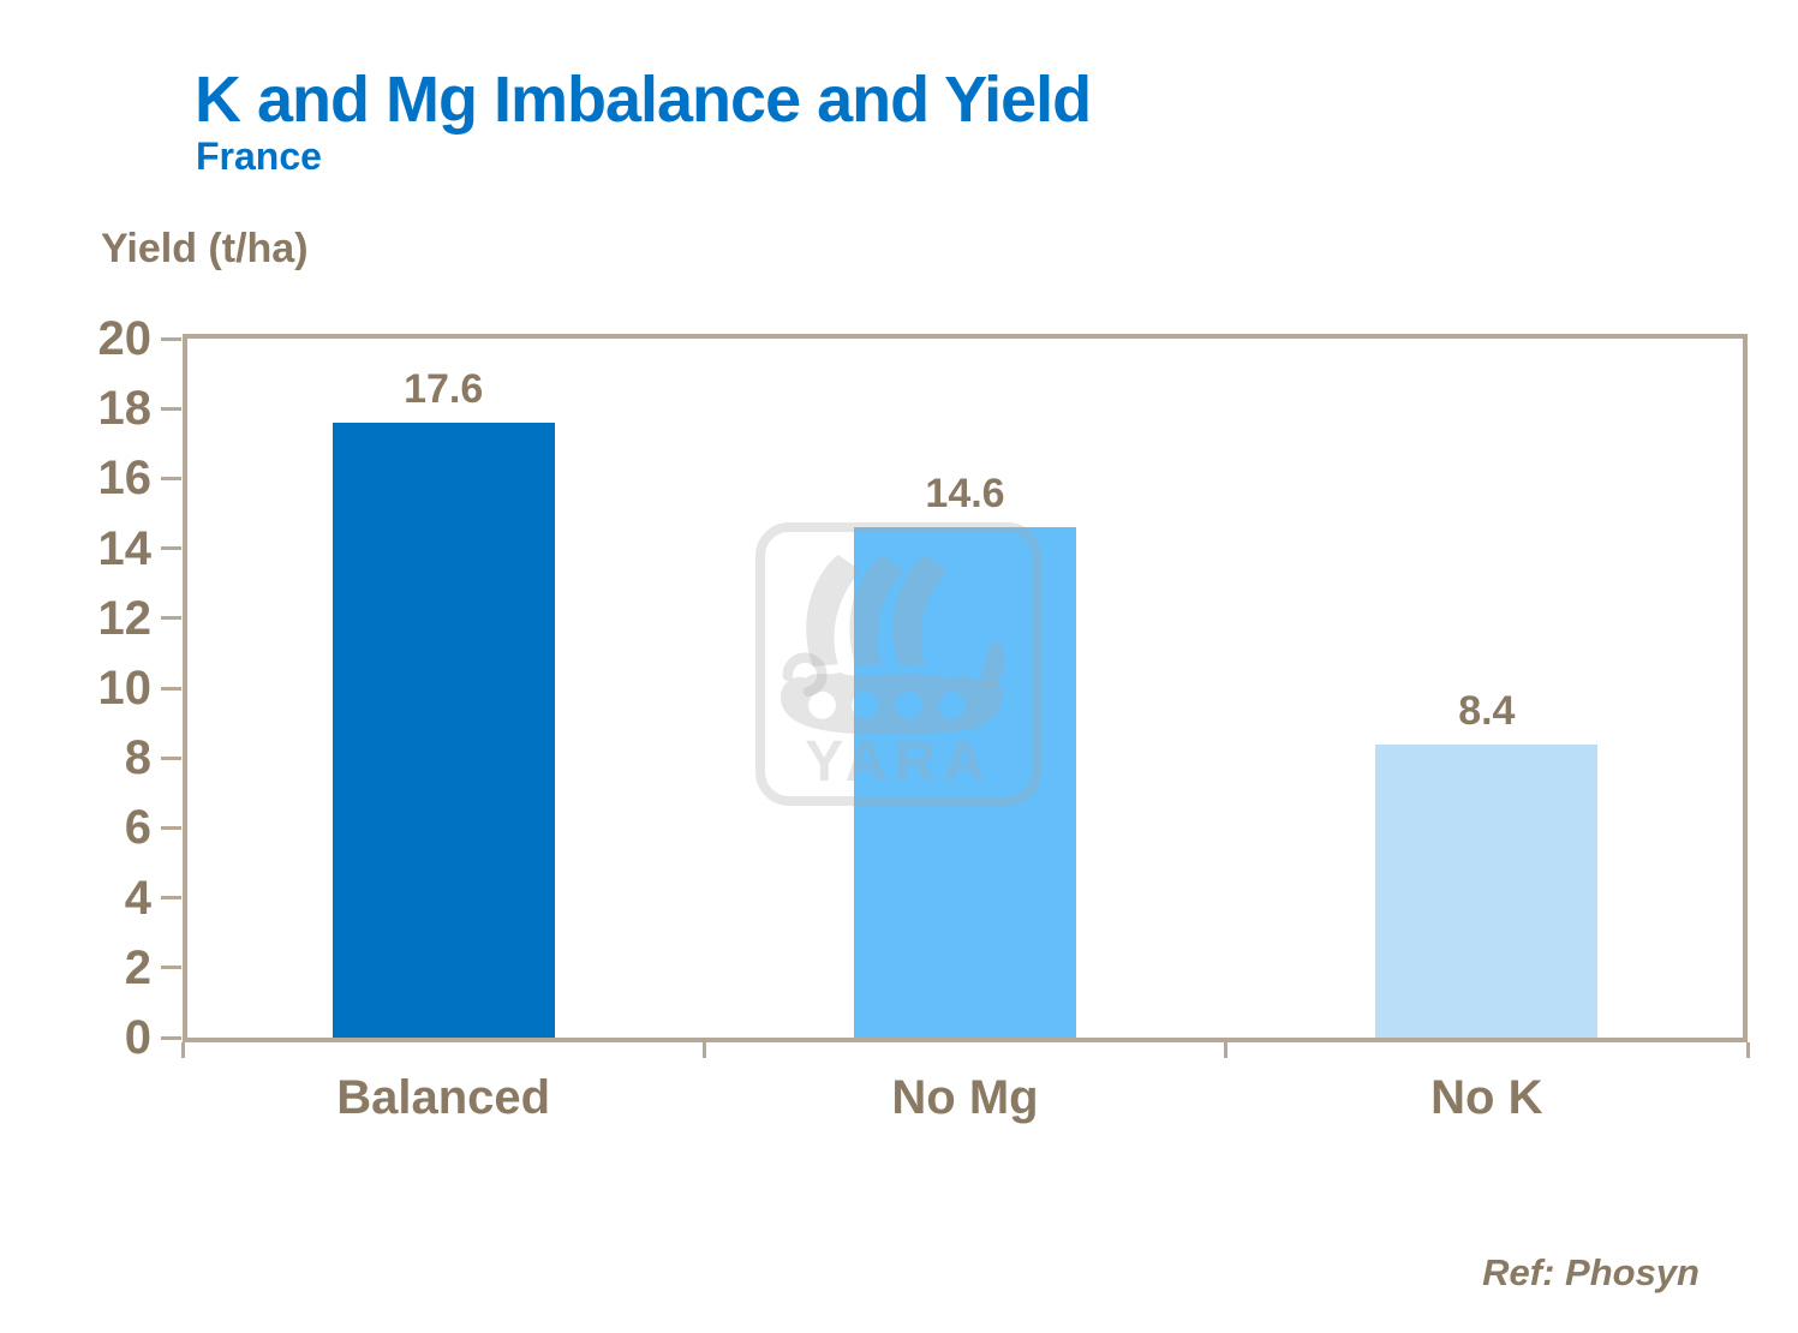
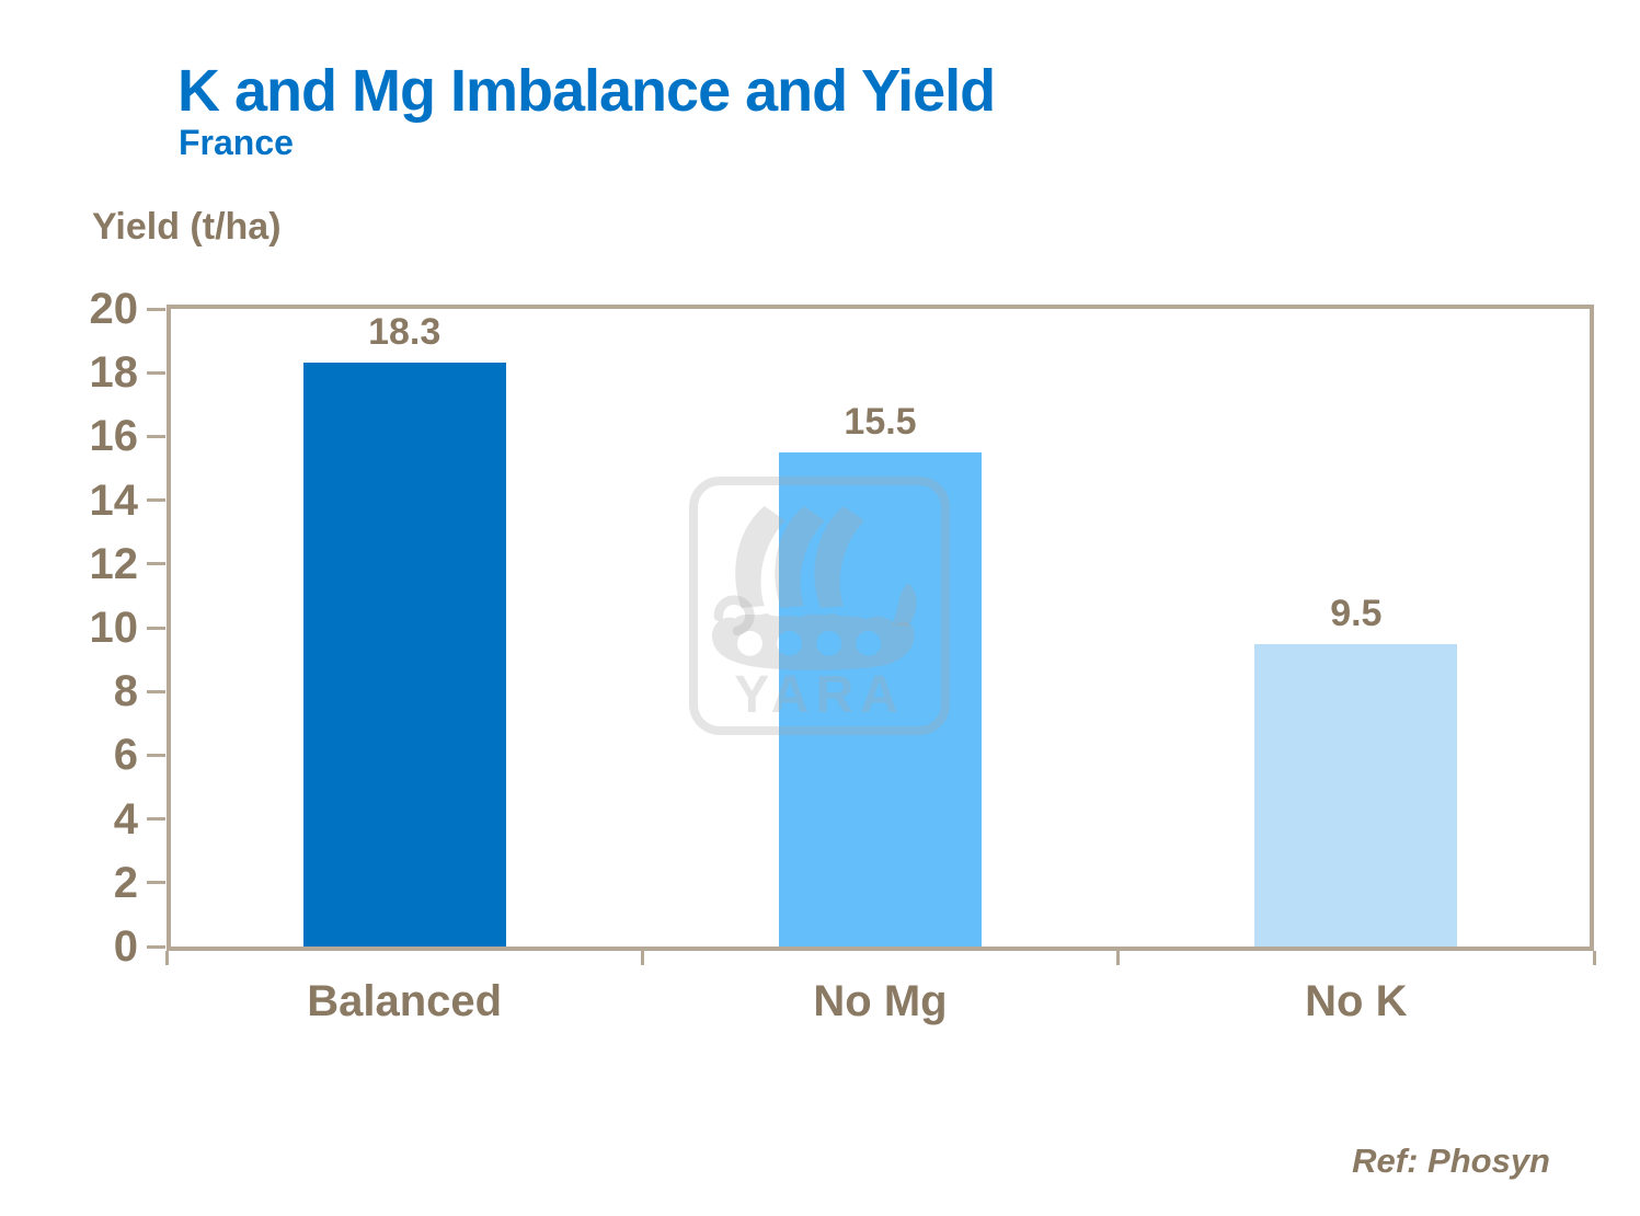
Balanced: 17.6 -> 18.3
No Mg: 14.6 -> 15.5
No K: 8.4 -> 9.5
